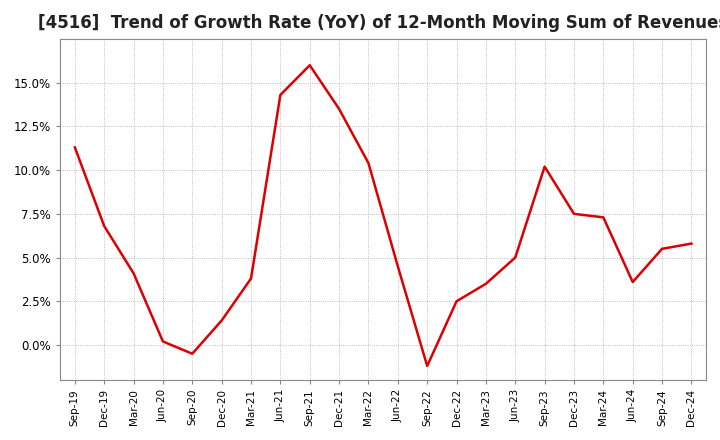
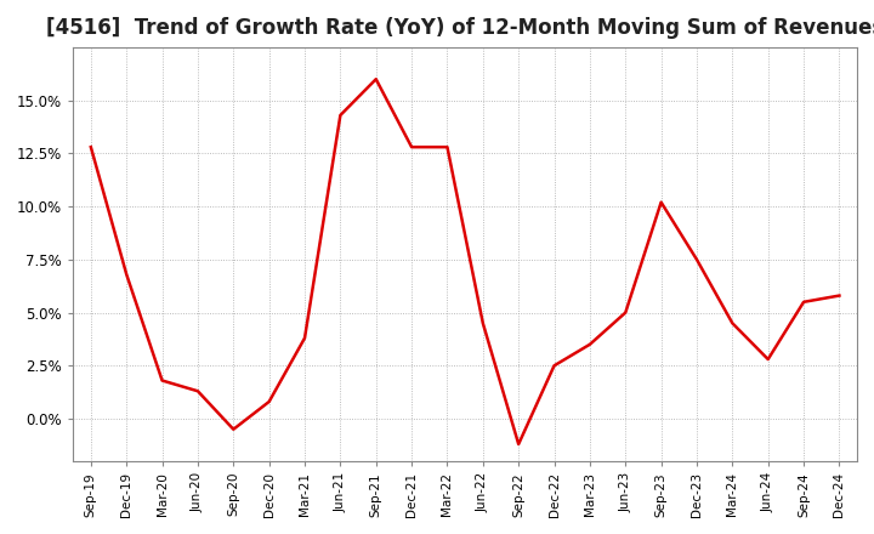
Sep-19: 11.3% -> 12.8%
Mar-20: 4.1% -> 1.8%
Jun-20: 0.2% -> 1.3%
Dec-20: 1.4% -> 0.8%
Dec-21: 13.5% -> 12.8%
Mar-22: 10.4% -> 12.8%
Mar-24: 7.3% -> 4.5%
Jun-24: 3.6% -> 2.8%
